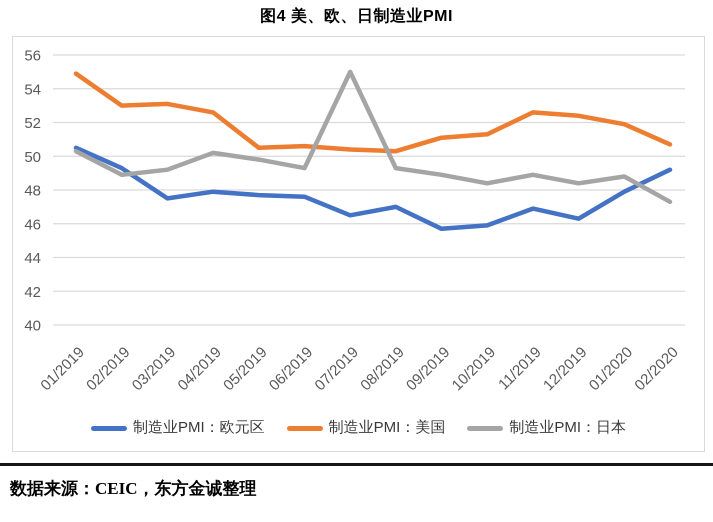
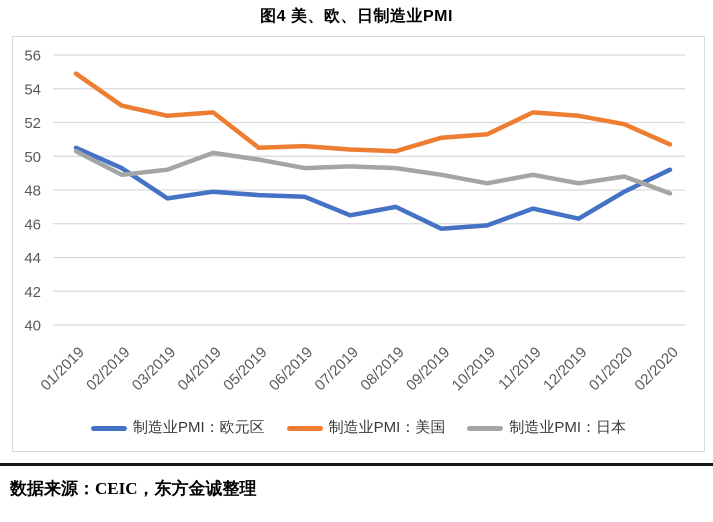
制造业PMI：美国/03/2019: 53.1 -> 52.4
制造业PMI：日本/07/2019: 55.0 -> 49.4
制造业PMI：日本/02/2020: 47.3 -> 47.8
